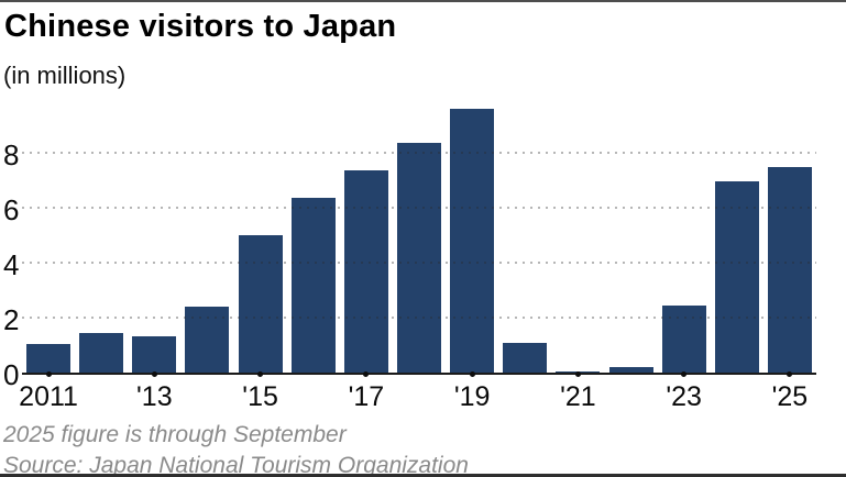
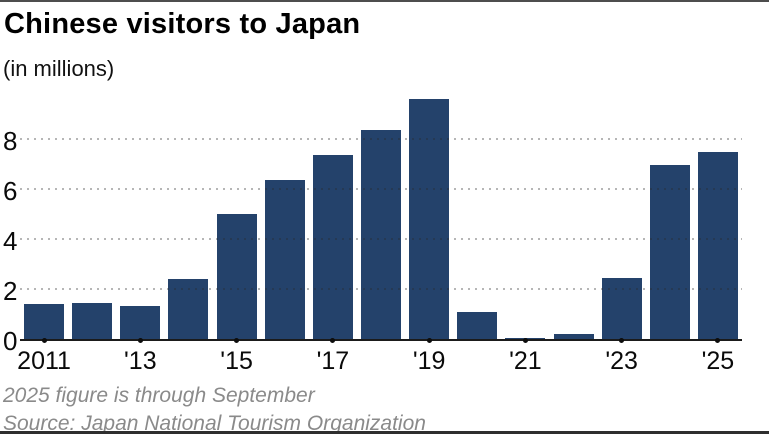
2011: 1.0 -> 1.4
